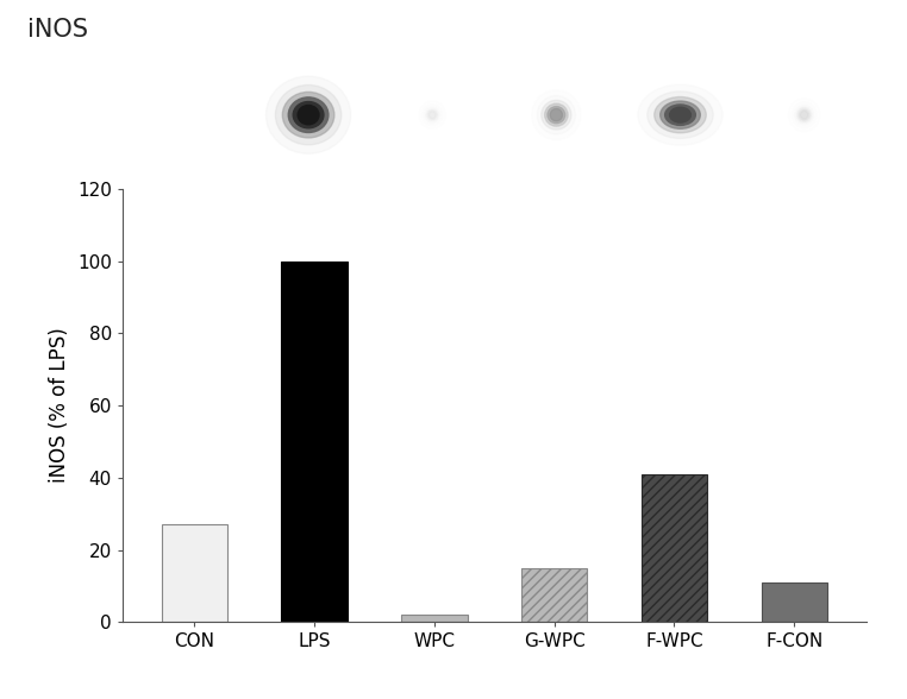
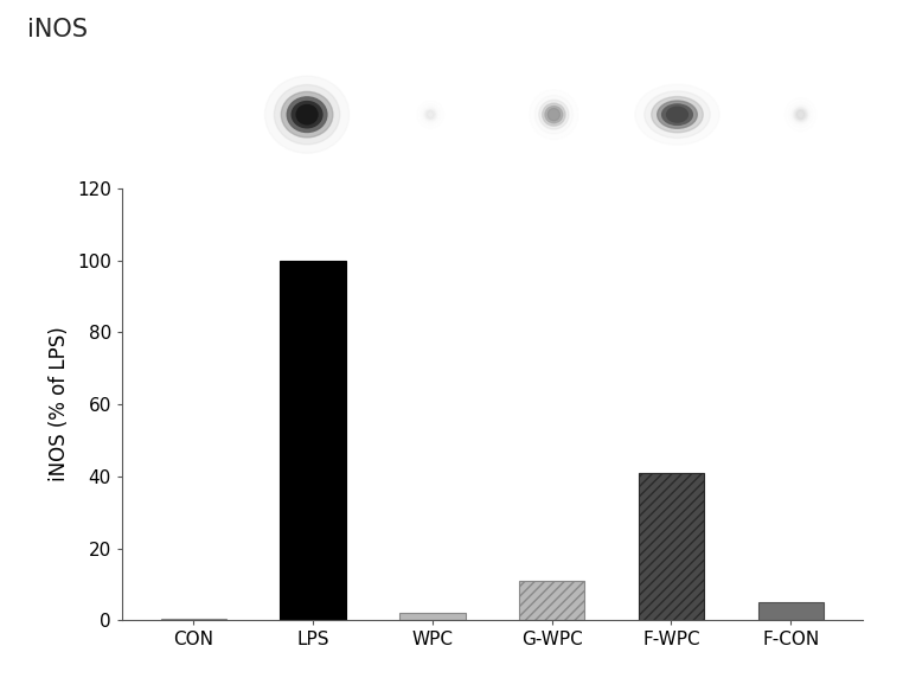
CON: 27.0 -> 0.3
G-WPC: 15.0 -> 11.0
F-CON: 11.0 -> 5.0
